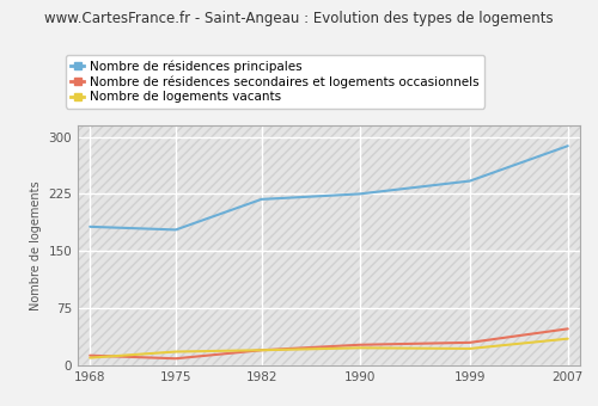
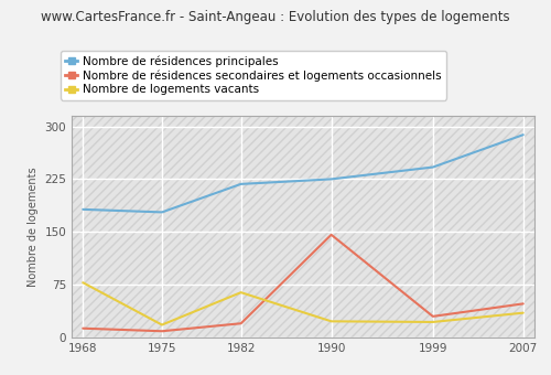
Nombre de logements vacants/1968: 10 -> 78
Nombre de logements vacants/1982: 20 -> 64
Nombre de résidences secondaires et logements occasionnels/1990: 27 -> 146
